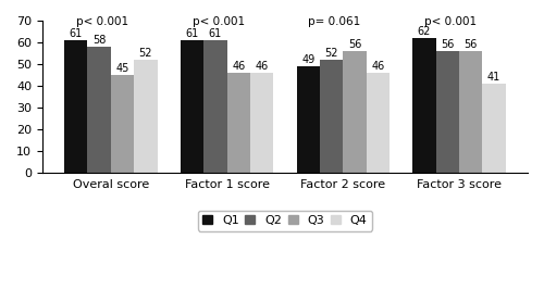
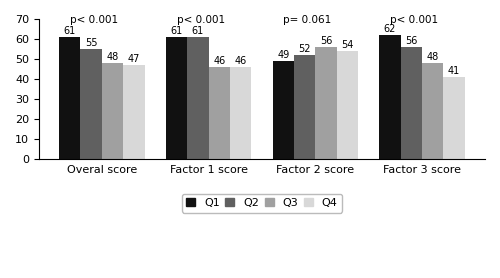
Q2/Overal score: 58 -> 55
Q3/Overal score: 45 -> 48
Q4/Overal score: 52 -> 47
Q4/Factor 2 score: 46 -> 54
Q3/Factor 3 score: 56 -> 48
